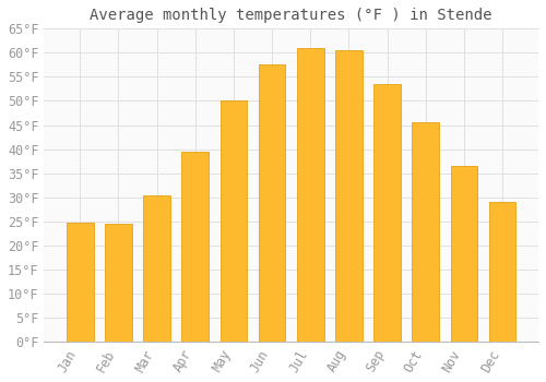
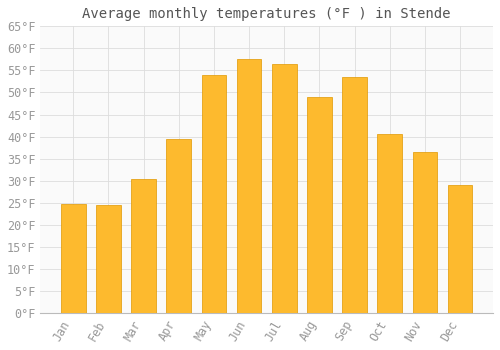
May: 50.0°F -> 54.0°F
Jul: 61.0°F -> 56.5°F
Aug: 60.5°F -> 49.0°F
Oct: 45.5°F -> 40.5°F
